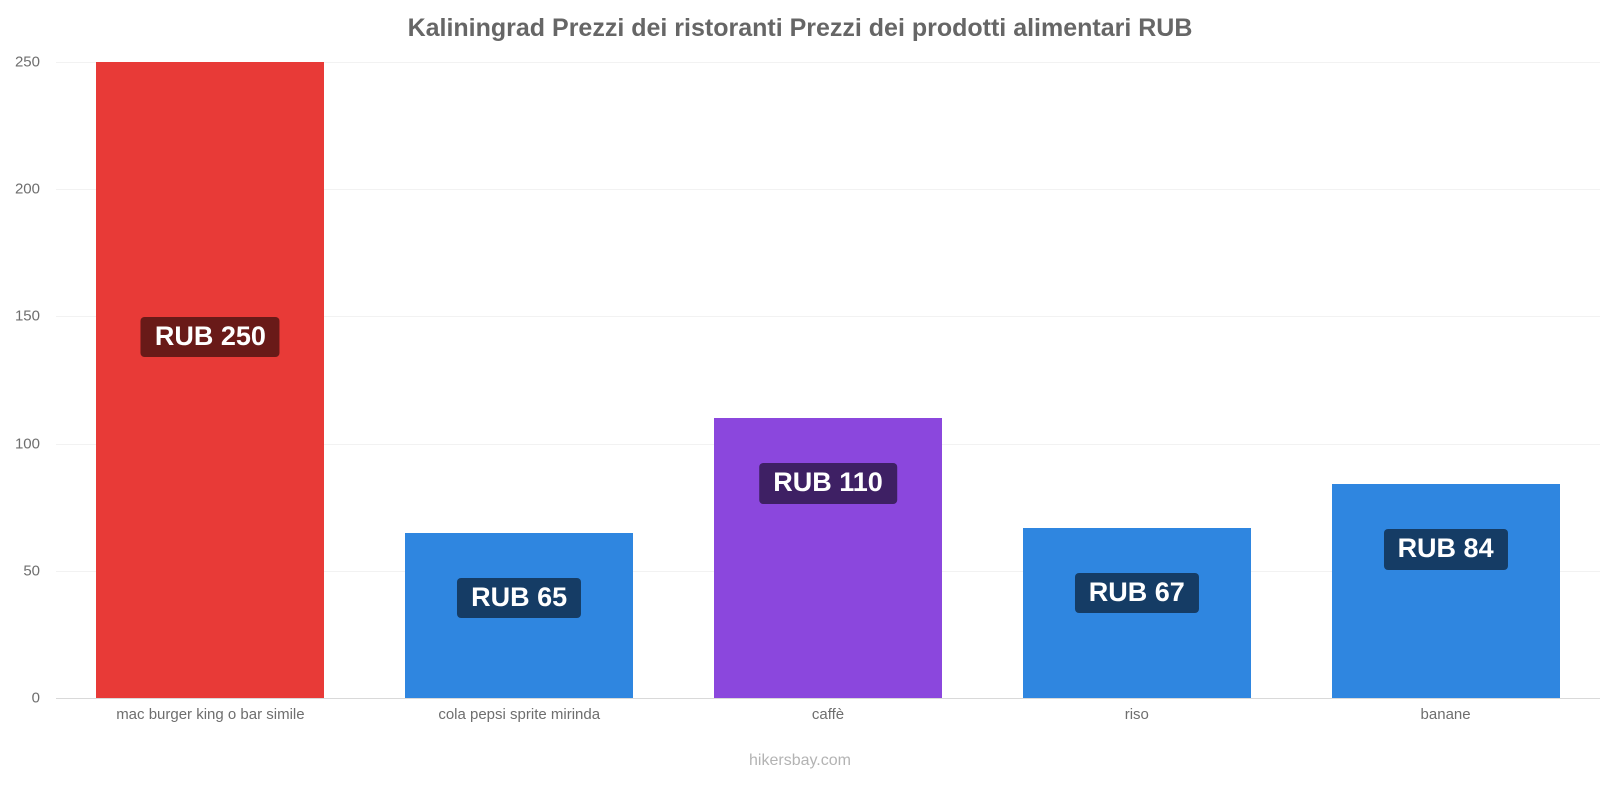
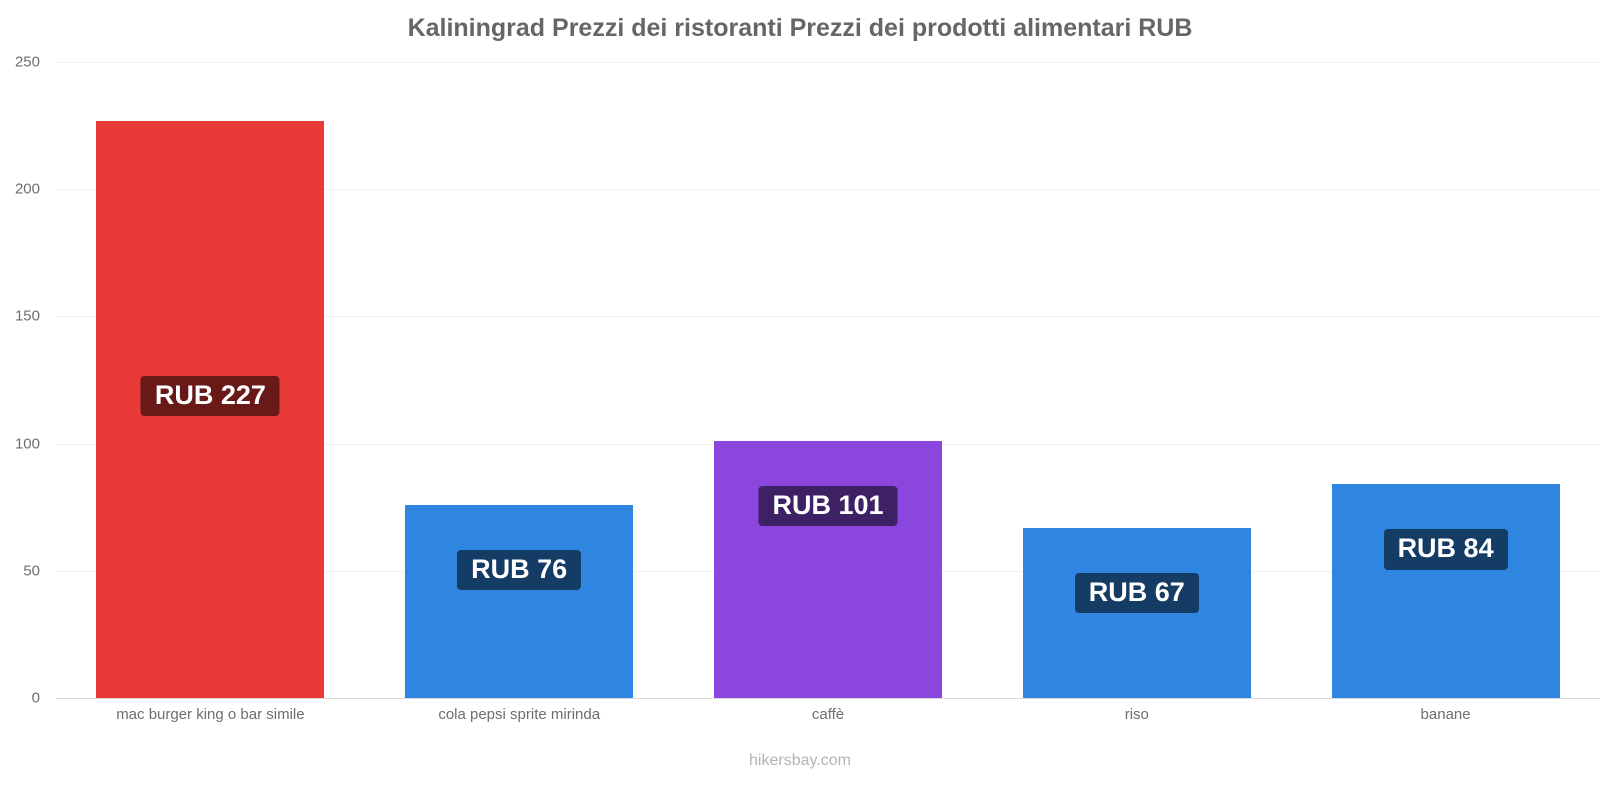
mac burger king o bar simile: 250 -> 227
cola pepsi sprite mirinda: 65 -> 76
caffè: 110 -> 101
